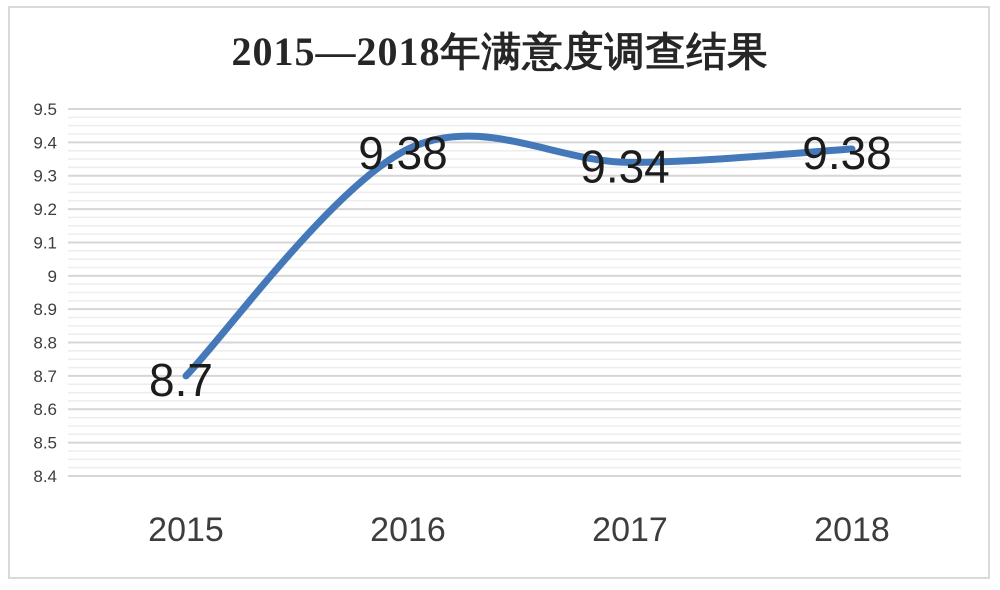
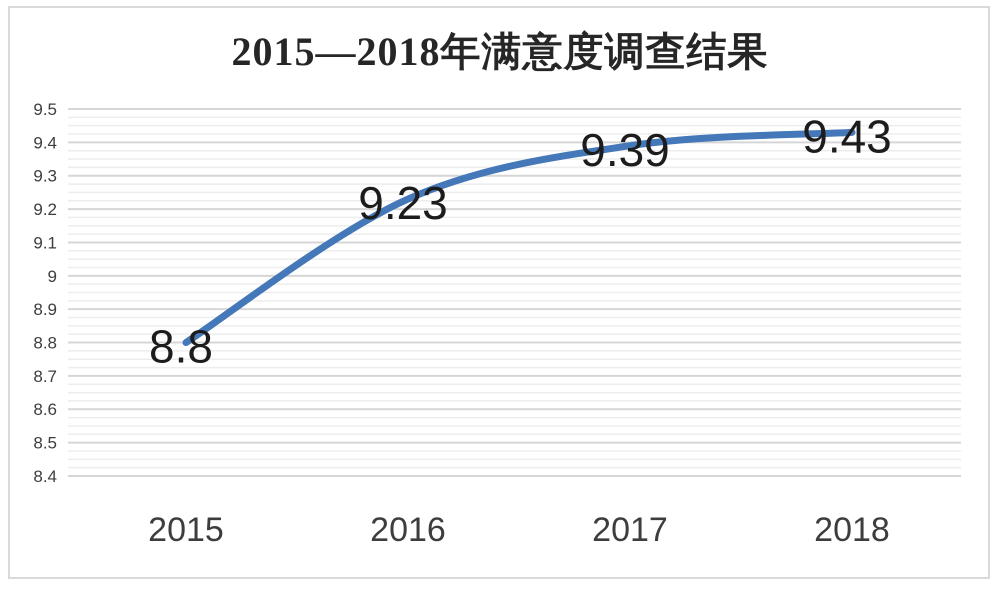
2015: 8.7 -> 8.8
2016: 9.38 -> 9.23
2017: 9.34 -> 9.39
2018: 9.38 -> 9.43
